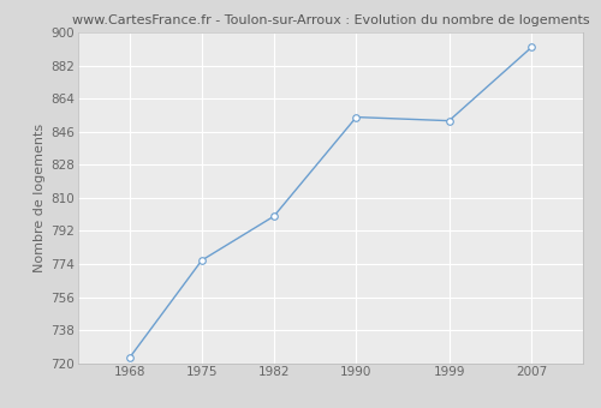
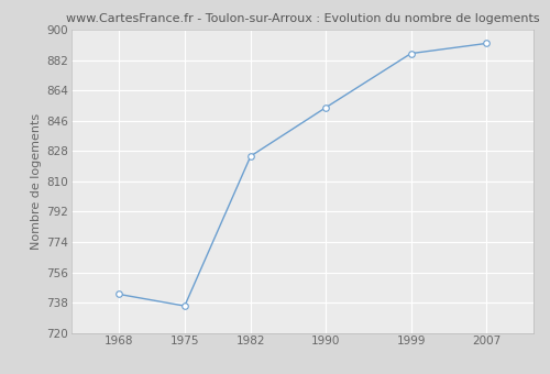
1968: 723 -> 743
1975: 776 -> 736
1982: 800 -> 825
1999: 852 -> 886
